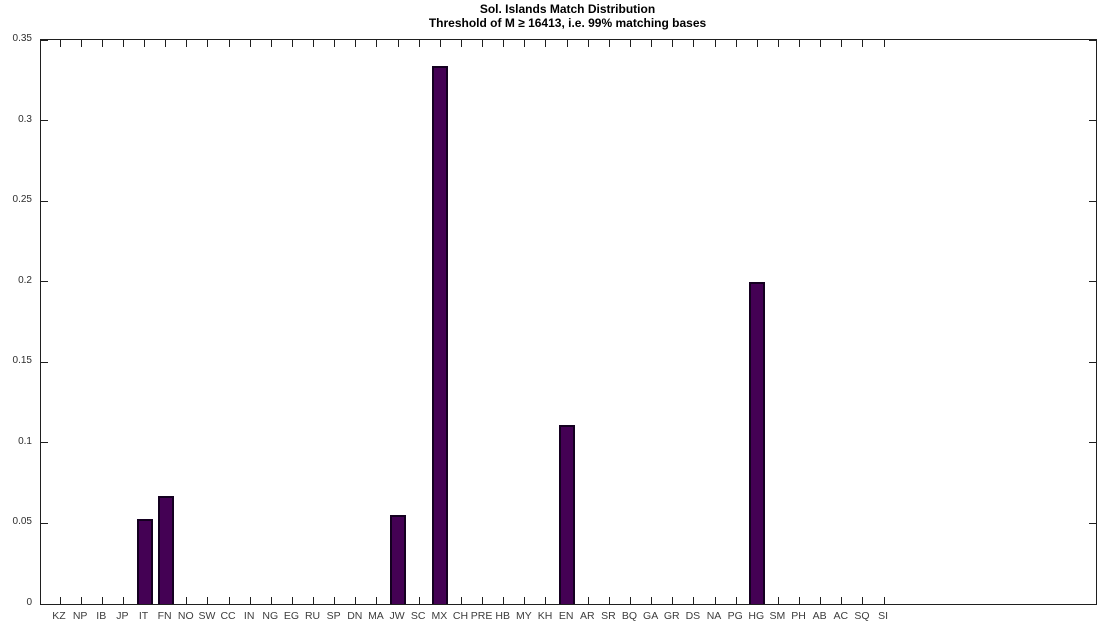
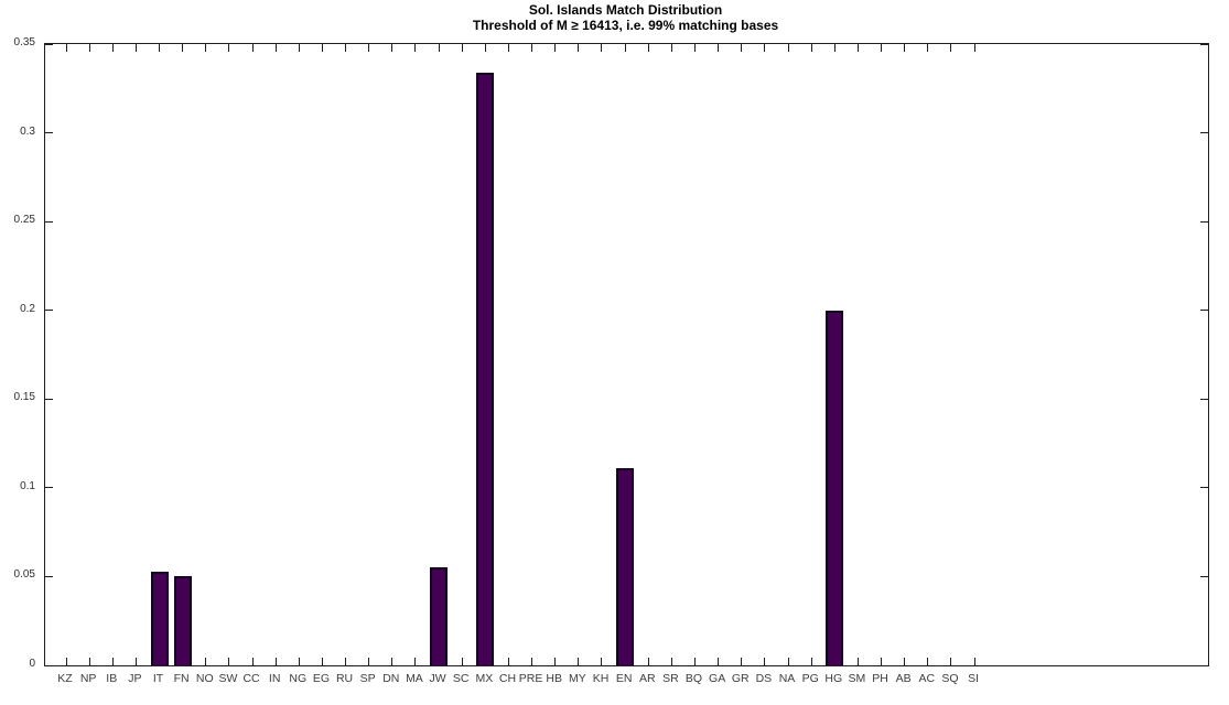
FN: 0.067 -> 0.050
